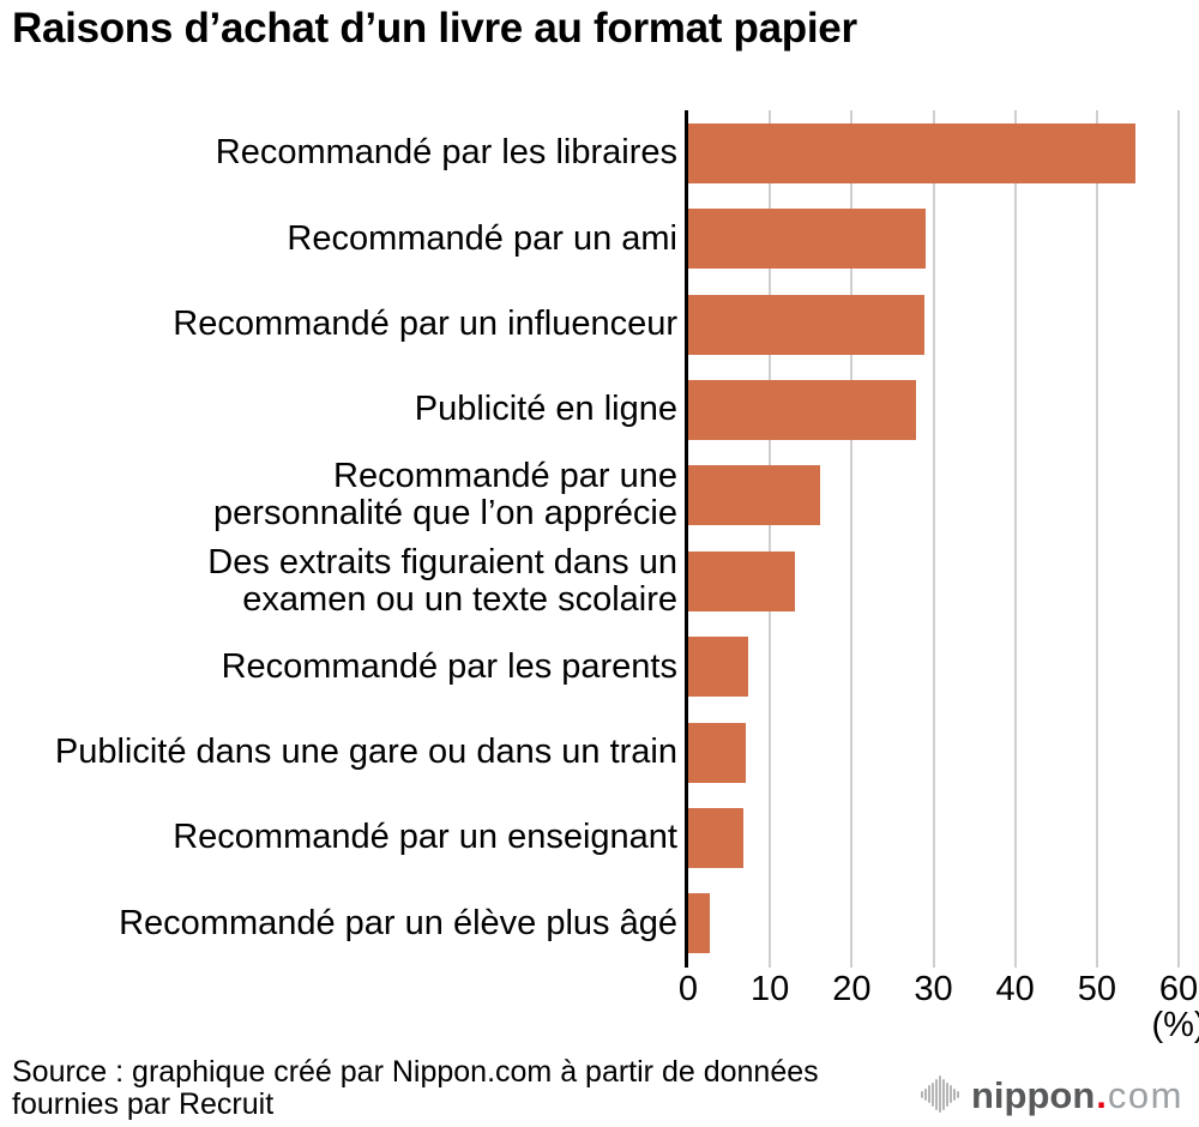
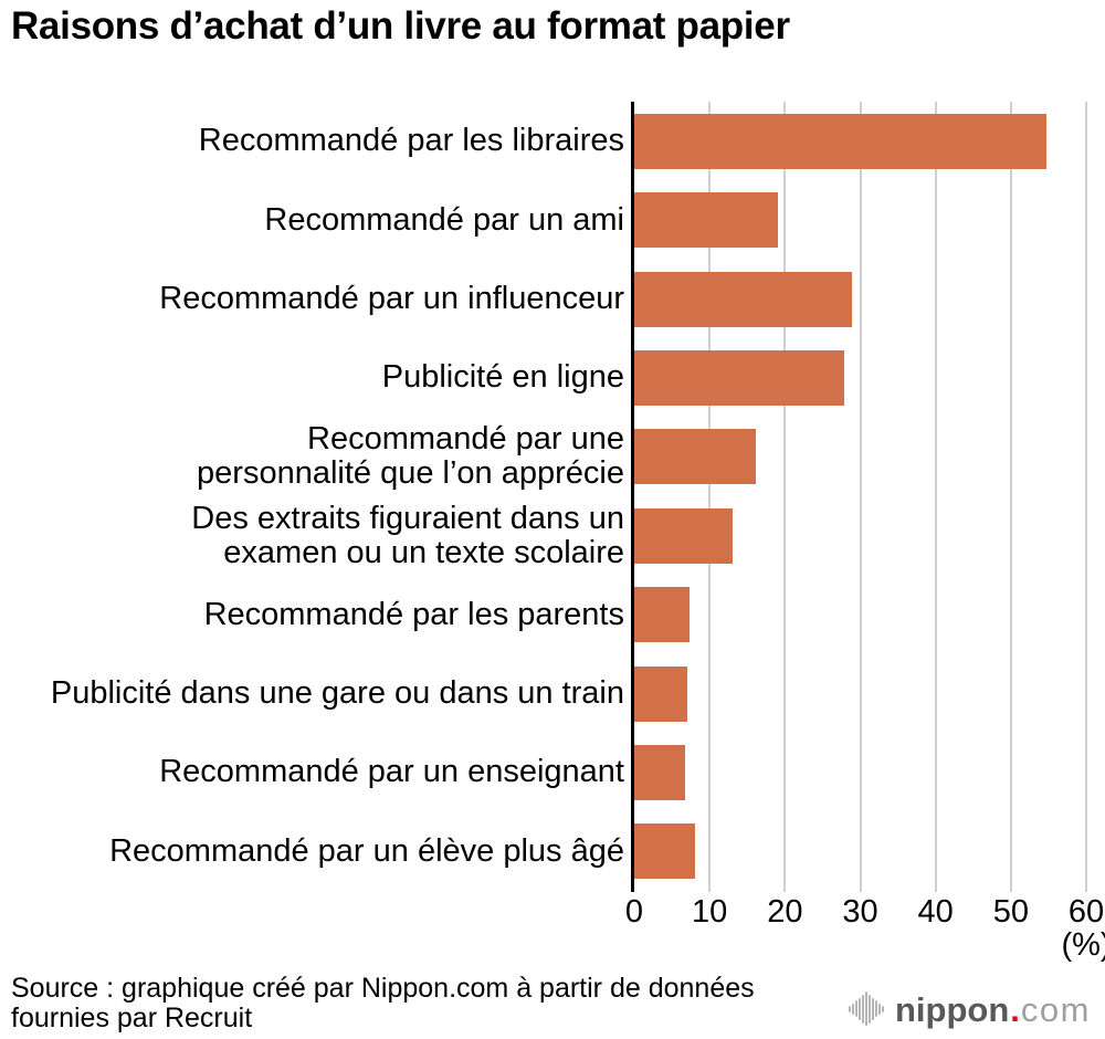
Recommandé par un ami: 29 -> 19
Recommandé par un élève plus âgé: 3 -> 8
